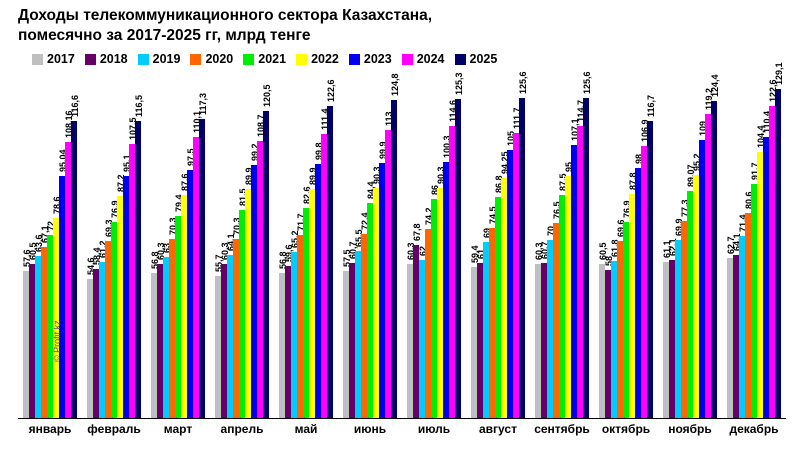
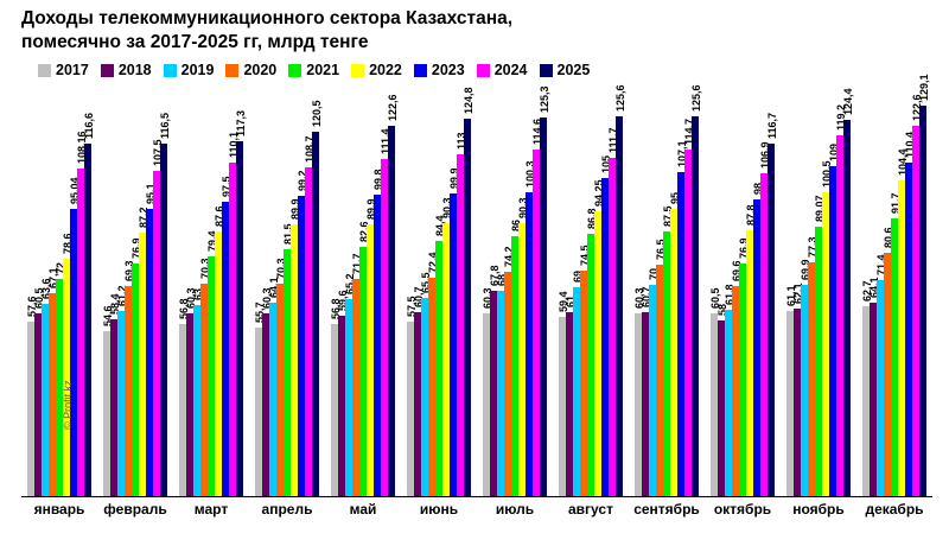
2019/июль: 62 -> 68
2022/ноябрь: 95,2 -> 100,5
